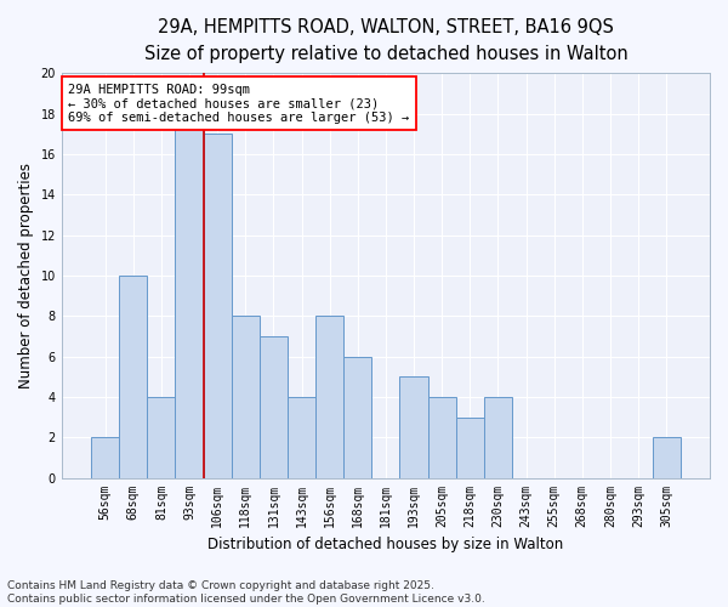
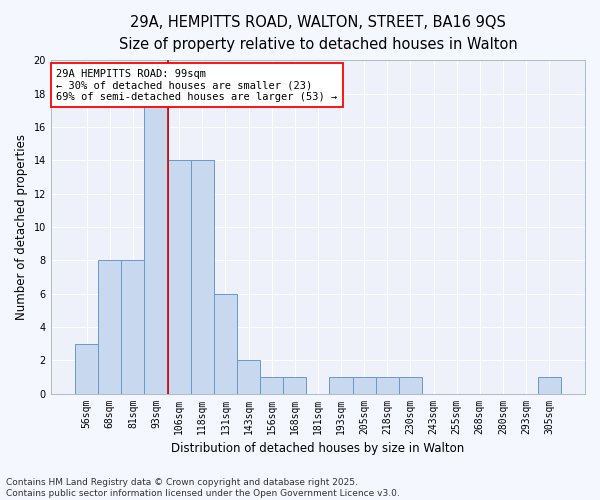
56sqm: 2 -> 3
68sqm: 10 -> 8
81sqm: 4 -> 8
106sqm: 17 -> 14
118sqm: 8 -> 14
131sqm: 7 -> 6
143sqm: 4 -> 2
156sqm: 8 -> 1
168sqm: 6 -> 1
193sqm: 5 -> 1
205sqm: 4 -> 1
218sqm: 3 -> 1
230sqm: 4 -> 1
305sqm: 2 -> 1
